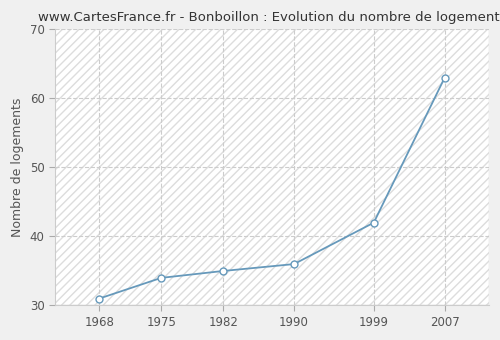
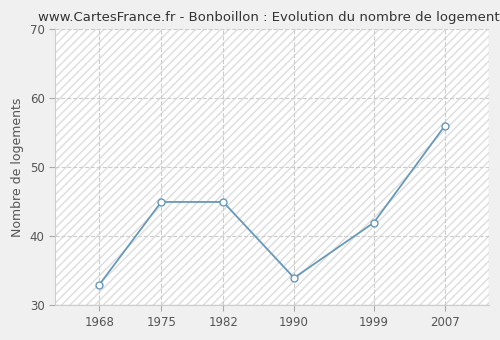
1968: 31 -> 33
1975: 34 -> 45
1982: 35 -> 45
1990: 36 -> 34
2007: 63 -> 56
